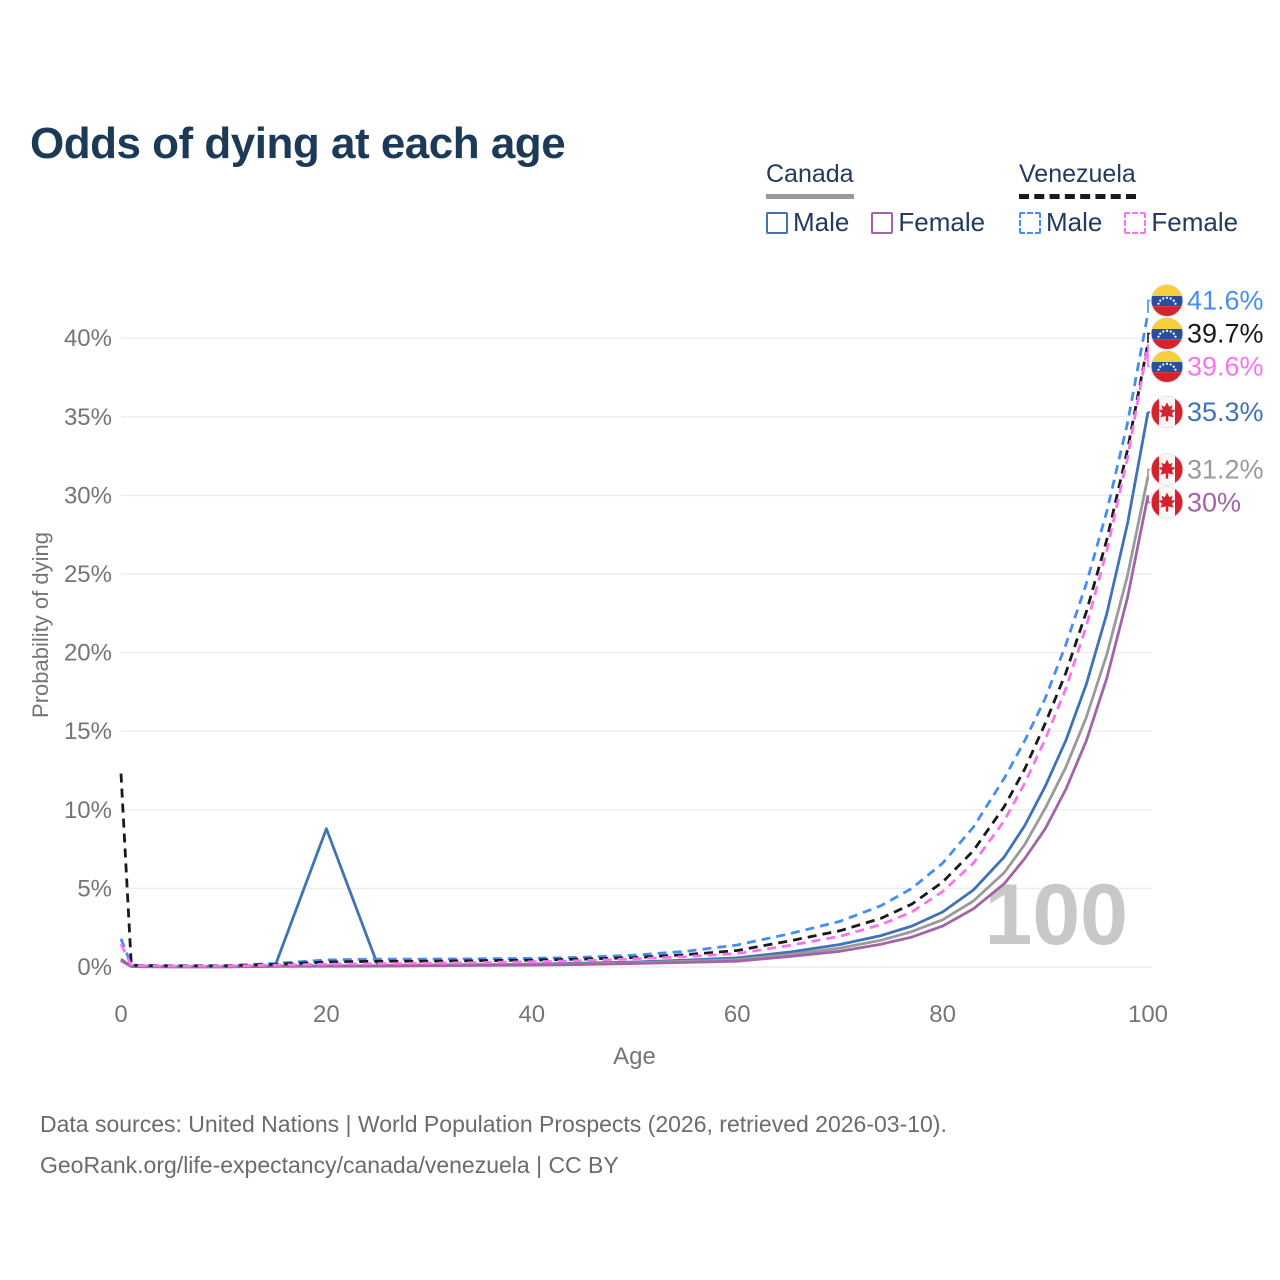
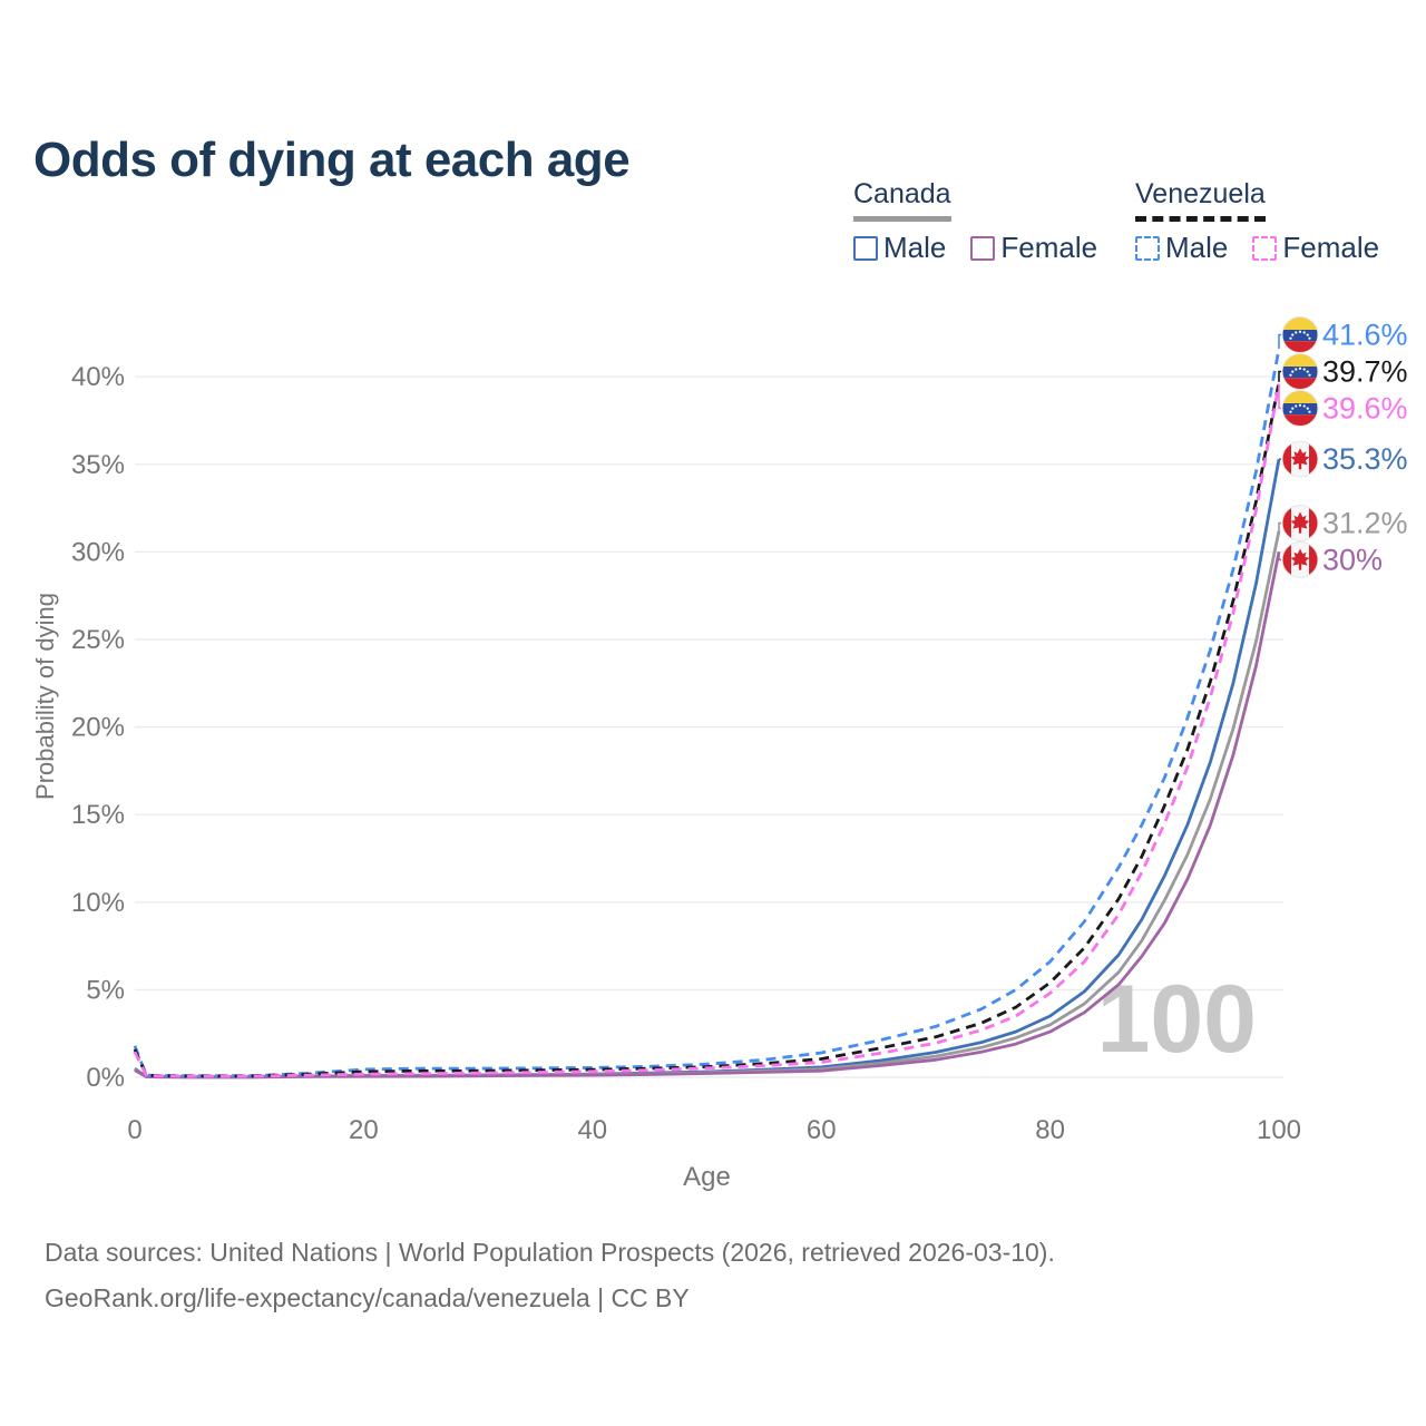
Venezuela/0: 12.3% -> 1.6%
Canada Male/20: 8.8% -> 0.1%
